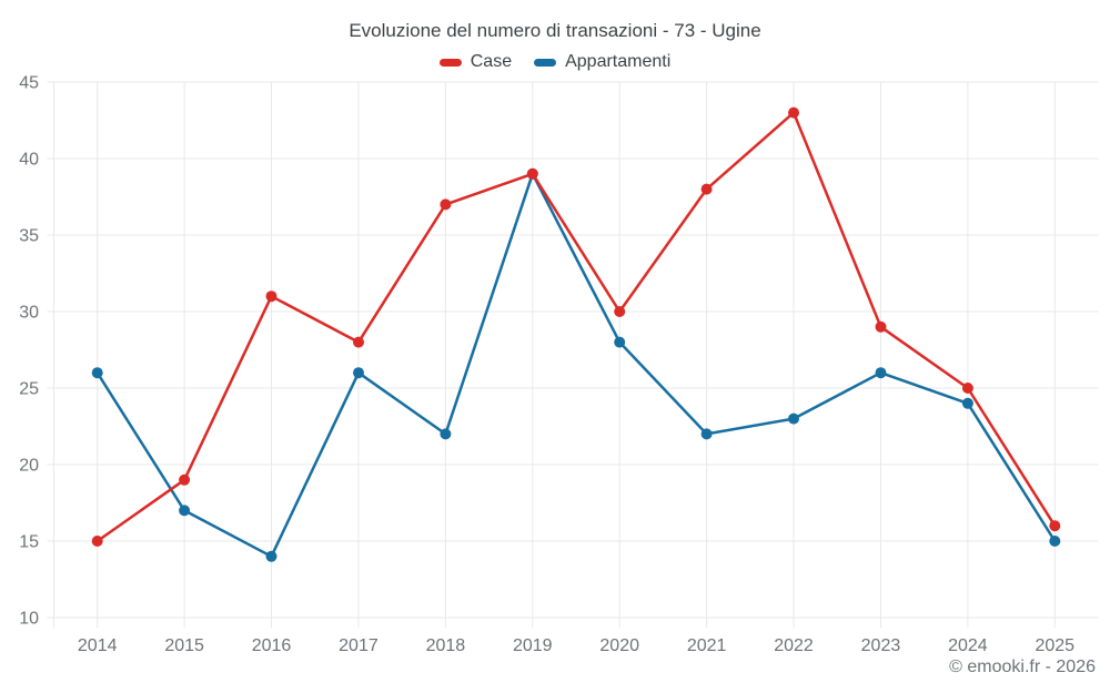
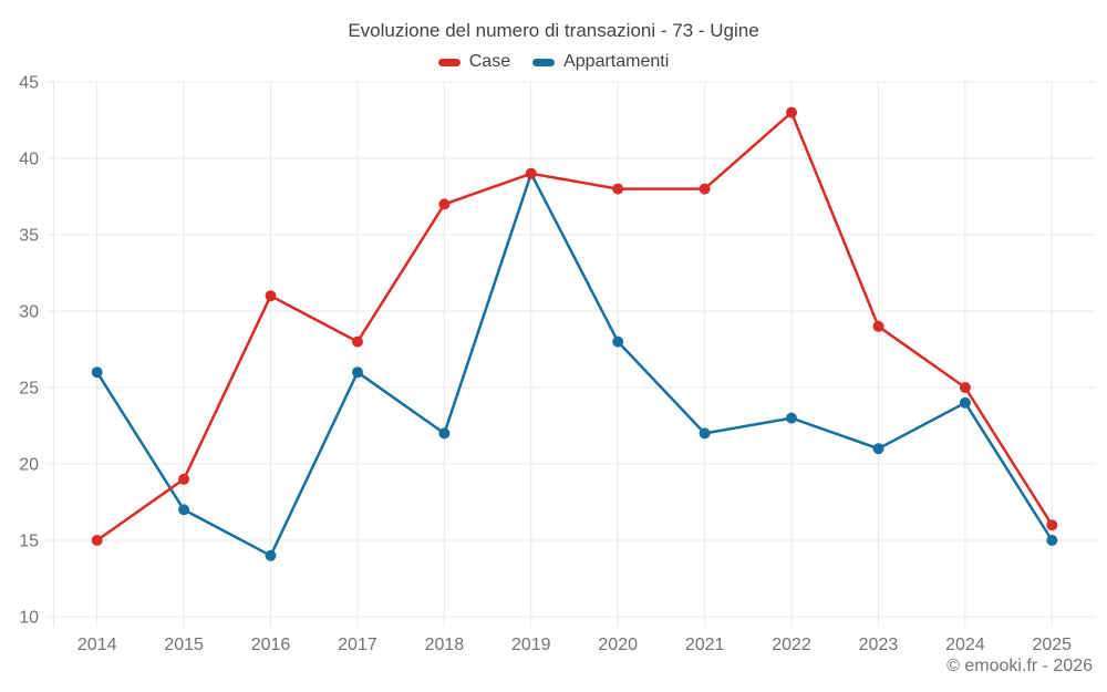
Case/2020: 30 -> 38
Appartamenti/2023: 26 -> 21
